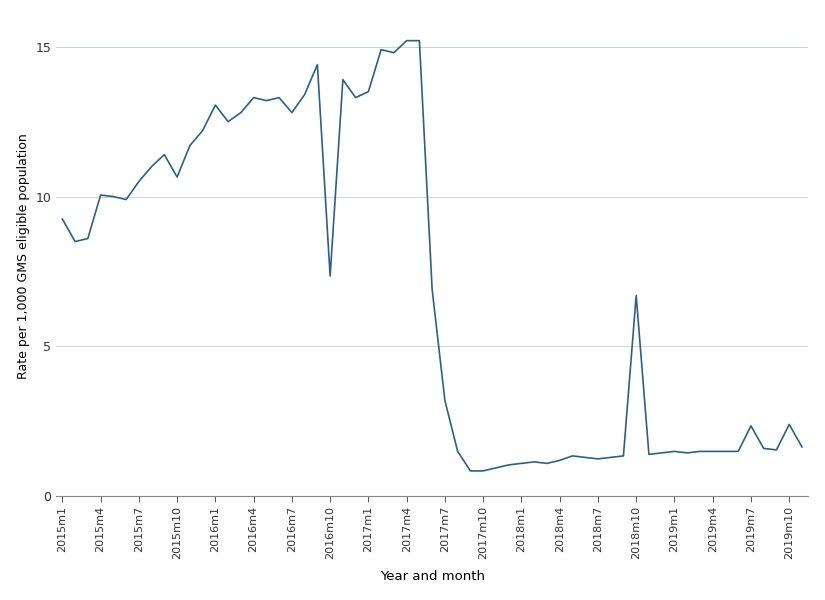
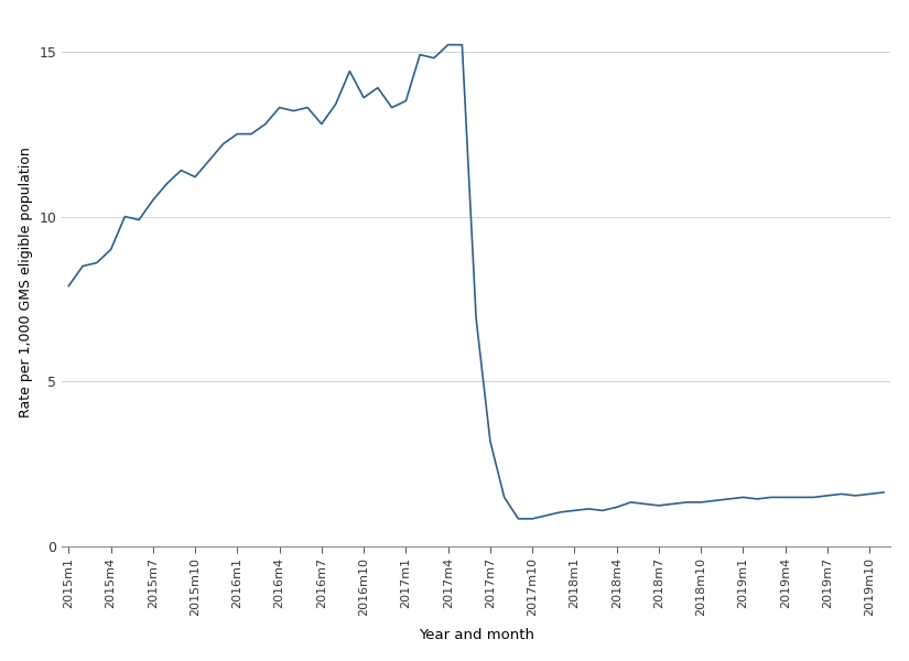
2015m1: 9.25 -> 7.90
2015m4: 10.05 -> 9.00
2015m10: 10.65 -> 11.20
2016m1: 13.05 -> 12.50
2016m10: 7.35 -> 13.60
2018m10: 6.70 -> 1.35
2019m7: 2.35 -> 1.55
2019m10: 2.40 -> 1.60
